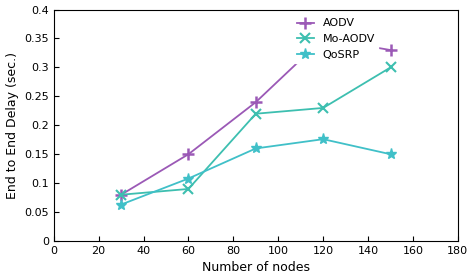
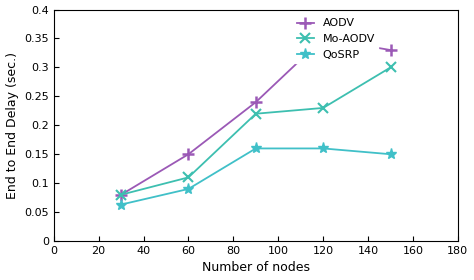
Mo-AODV/60: 0.09 -> 0.11
QoSRP/60: 0.108 -> 0.090
QoSRP/120: 0.176 -> 0.160
